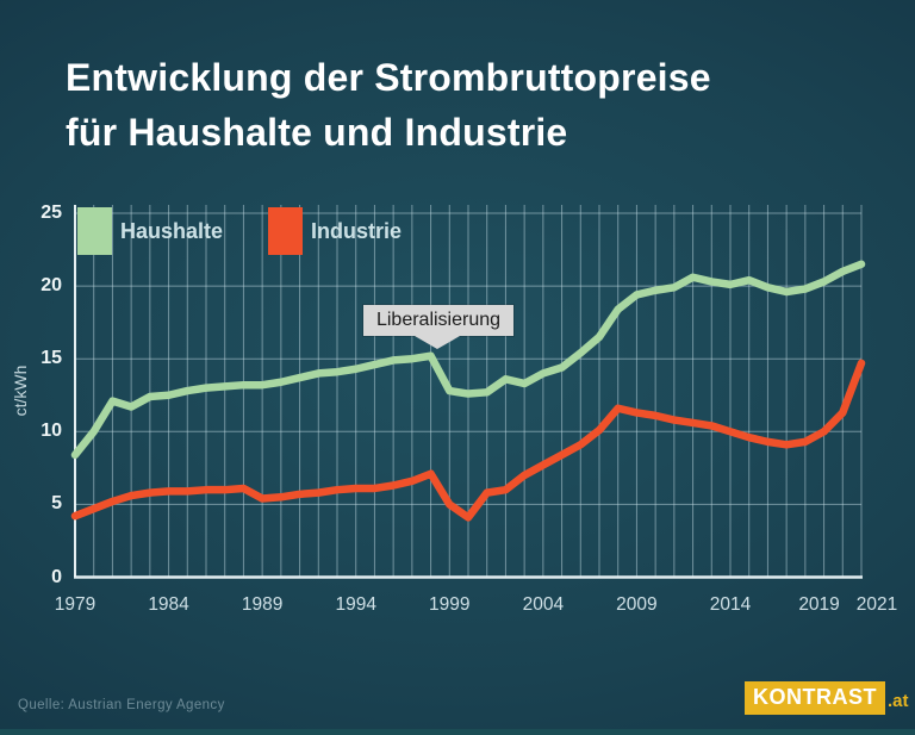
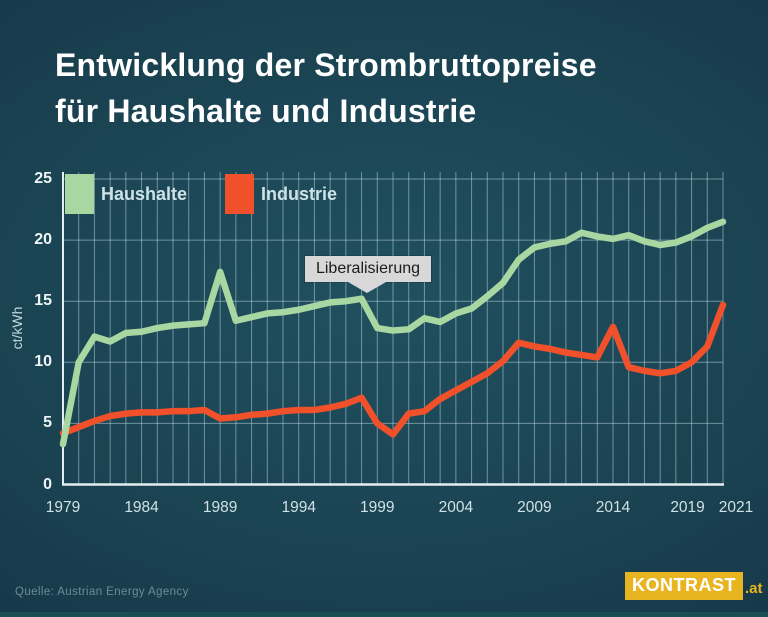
Haushalte/1979: 8.4 -> 3.3
Haushalte/1989: 13.2 -> 17.4
Industrie/2014: 10.0 -> 12.9
